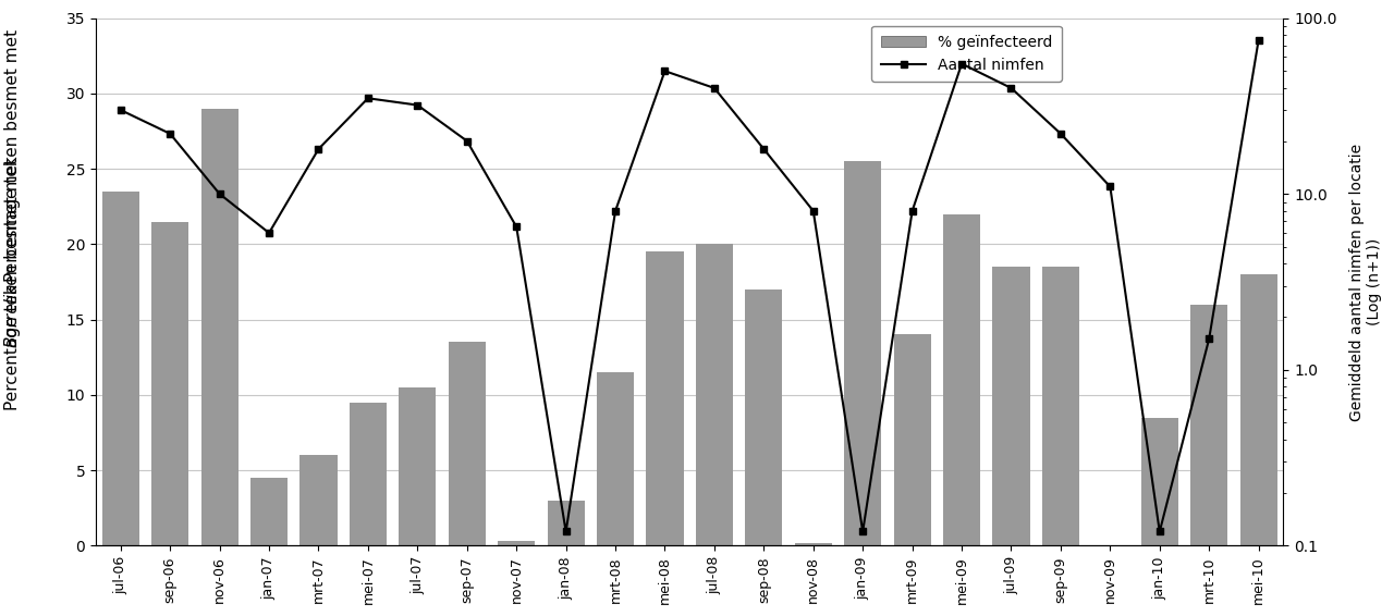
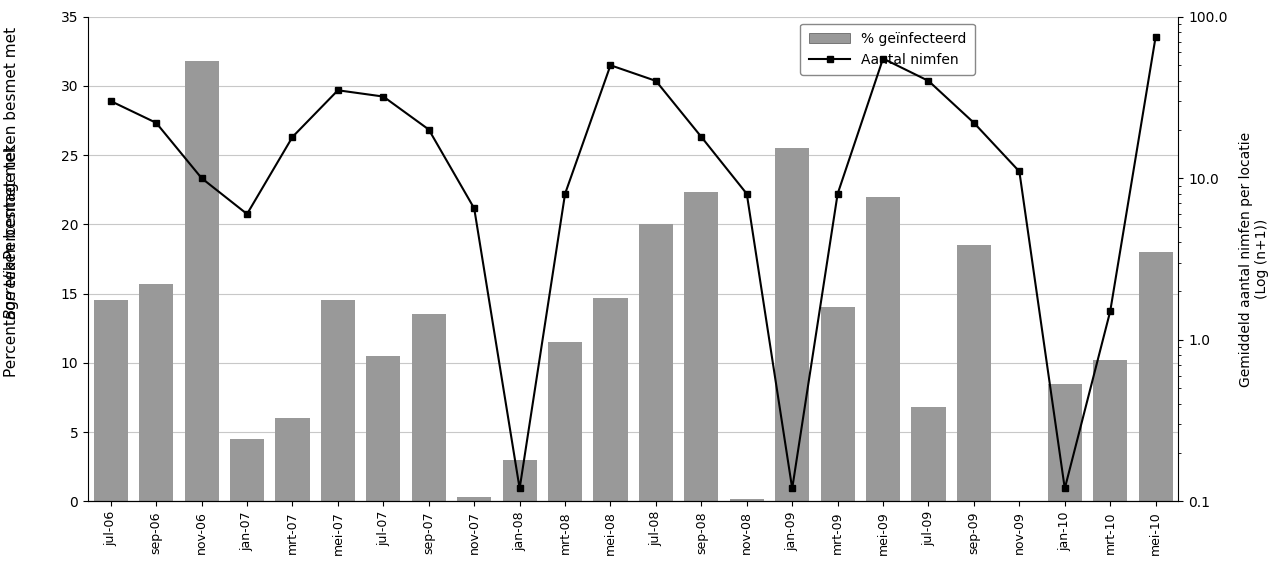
% geïnfecteerd/jul-06: 23.5 -> 14.5
% geïnfecteerd/sep-06: 21.5 -> 15.7
% geïnfecteerd/nov-06: 29.0 -> 31.8
% geïnfecteerd/mei-07: 9.5 -> 14.5
% geïnfecteerd/mei-08: 19.5 -> 14.7
% geïnfecteerd/sep-08: 17.0 -> 22.3
% geïnfecteerd/jul-09: 18.5 -> 6.8
% geïnfecteerd/mrt-10: 16.0 -> 10.2
